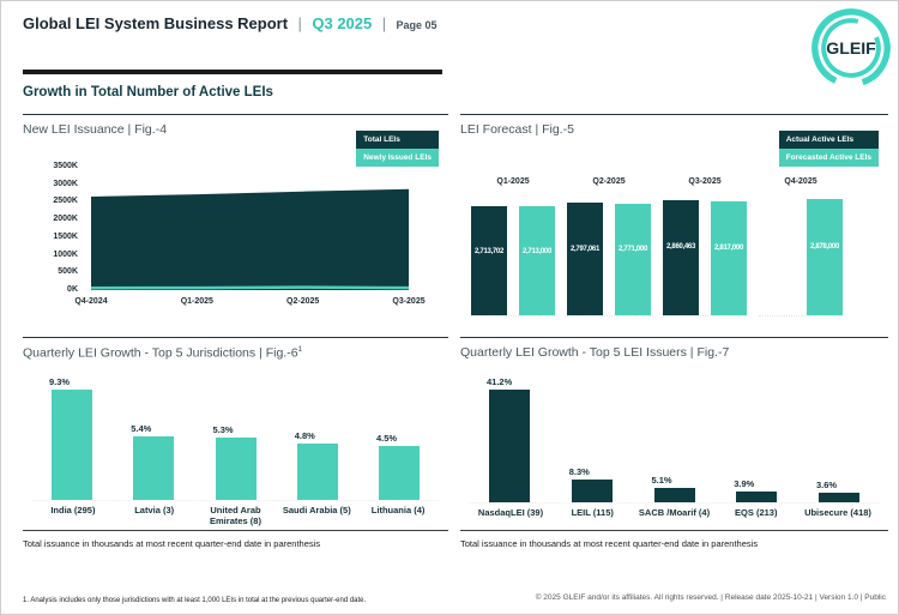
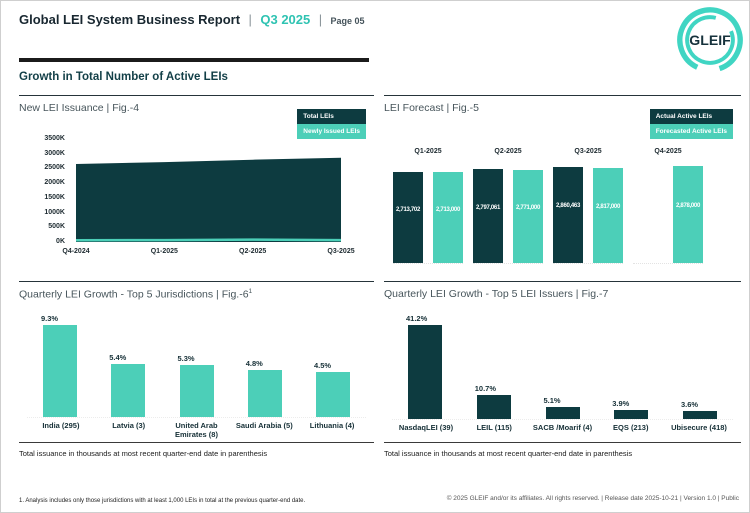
Quarterly LEI Growth - Top 5 LEI Issuers | Fig.-7/LEIL (115): 8.3% -> 10.7%
